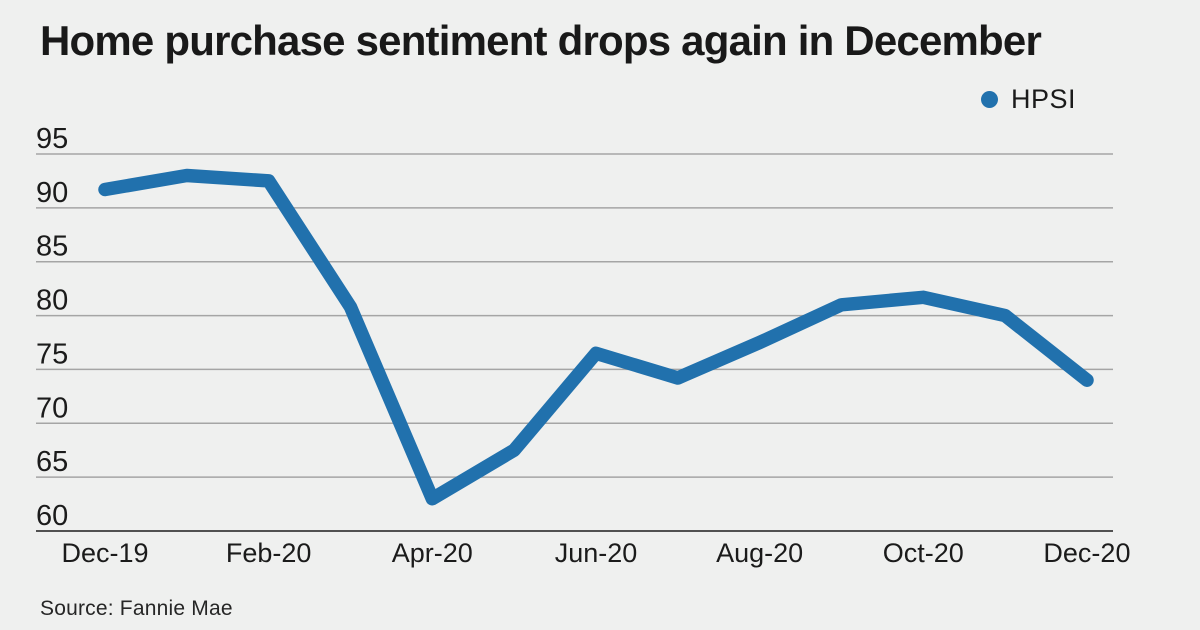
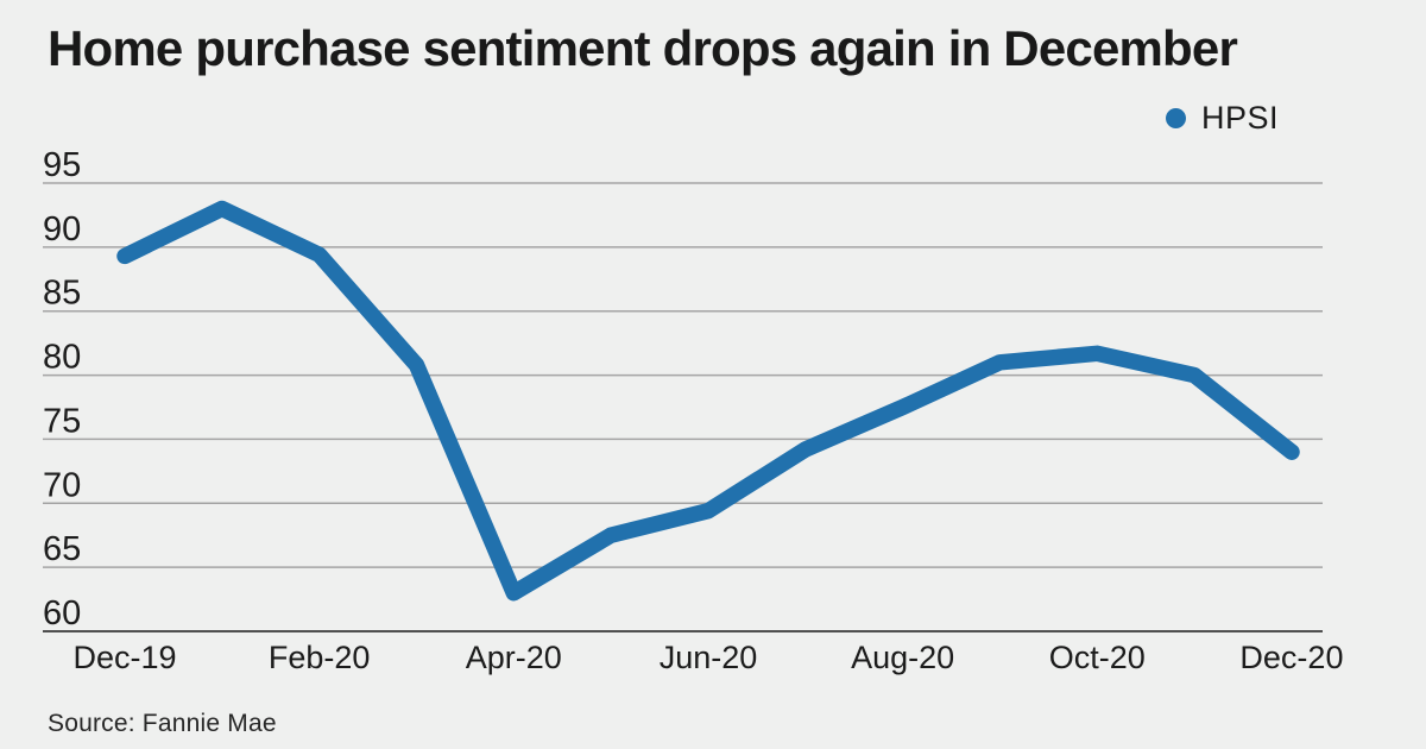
Dec-19: 91.7 -> 89.3
Feb-20: 92.5 -> 89.4
Jun-20: 76.5 -> 69.4
